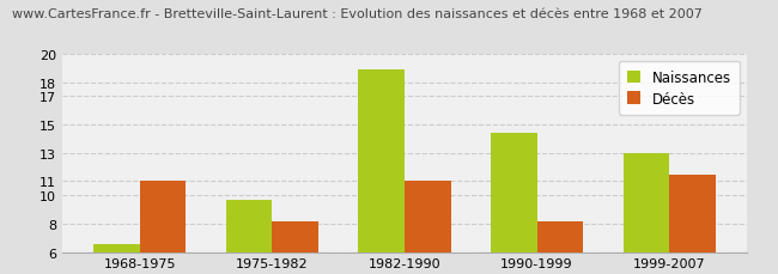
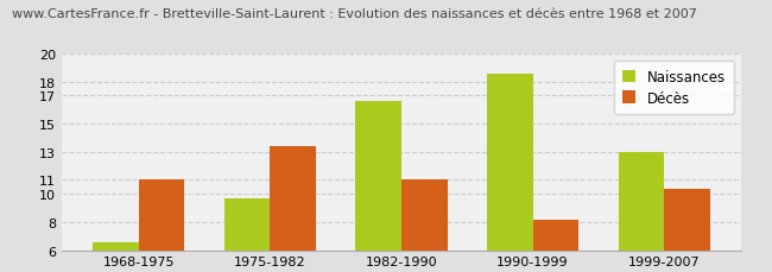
Décès/1975-1982: 8.2 -> 13.4
Naissances/1982-1990: 18.9 -> 16.6
Naissances/1990-1999: 14.4 -> 18.6
Décès/1999-2007: 11.5 -> 10.4
